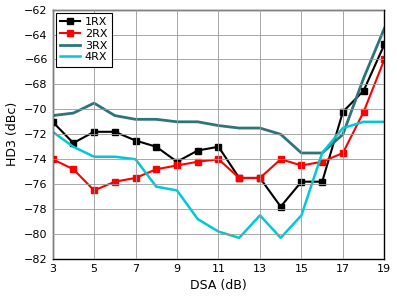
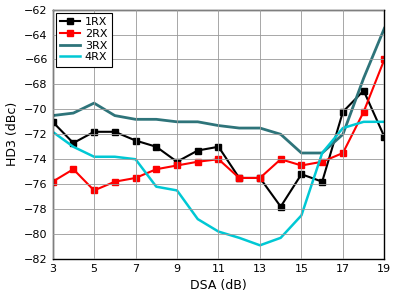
2RX/3: -74.0 -> -75.8
4RX/13: -78.5 -> -80.9
1RX/15: -75.8 -> -75.2
1RX/19: -64.8 -> -72.2
